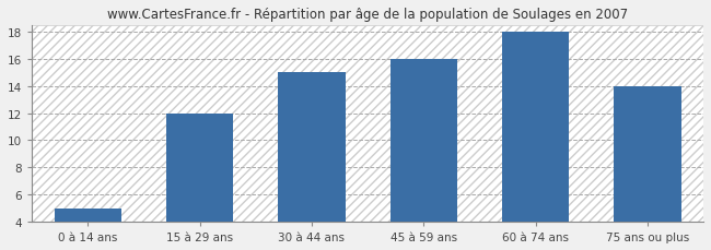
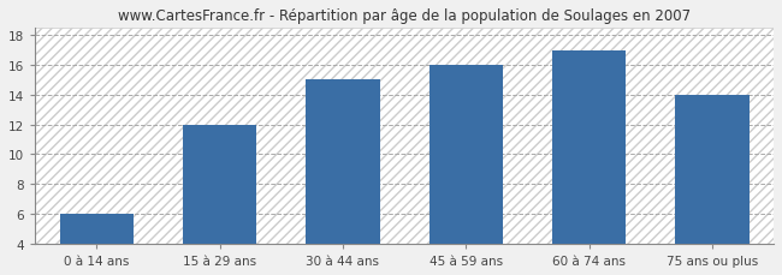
0 à 14 ans: 5 -> 6
60 à 74 ans: 18 -> 17
